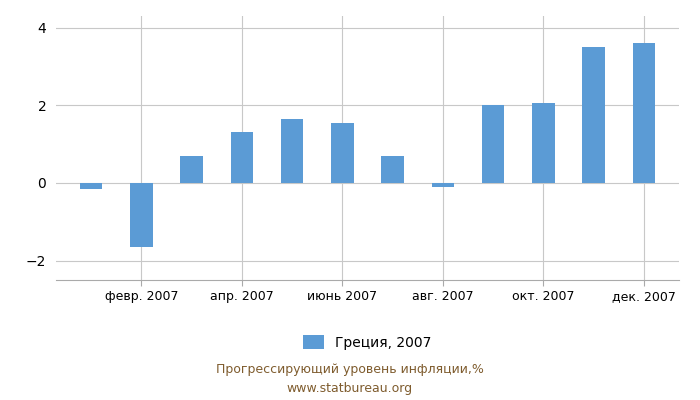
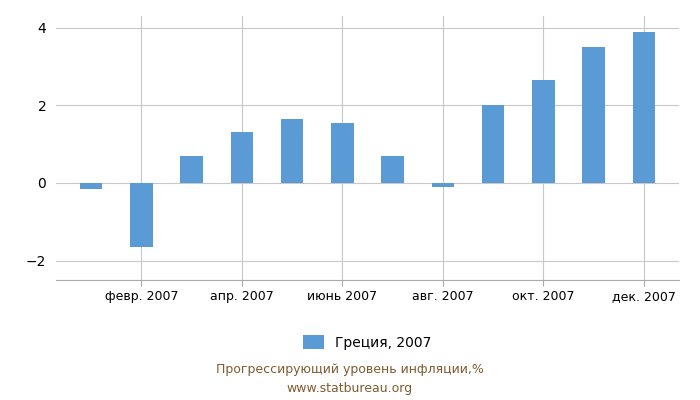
окт. 2007: 2.05 -> 2.65
дек. 2007: 3.60 -> 3.90
